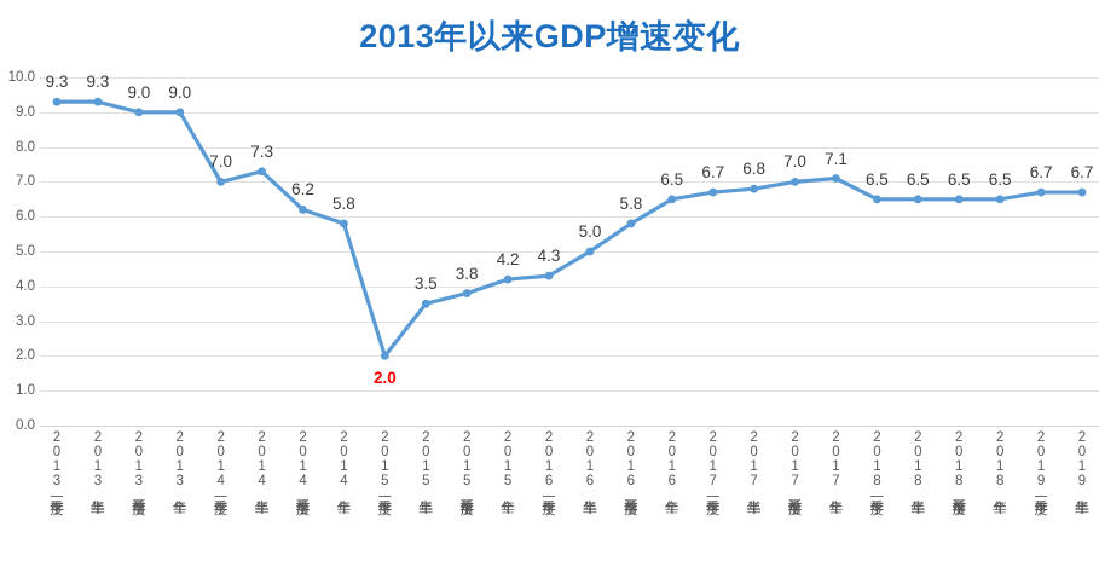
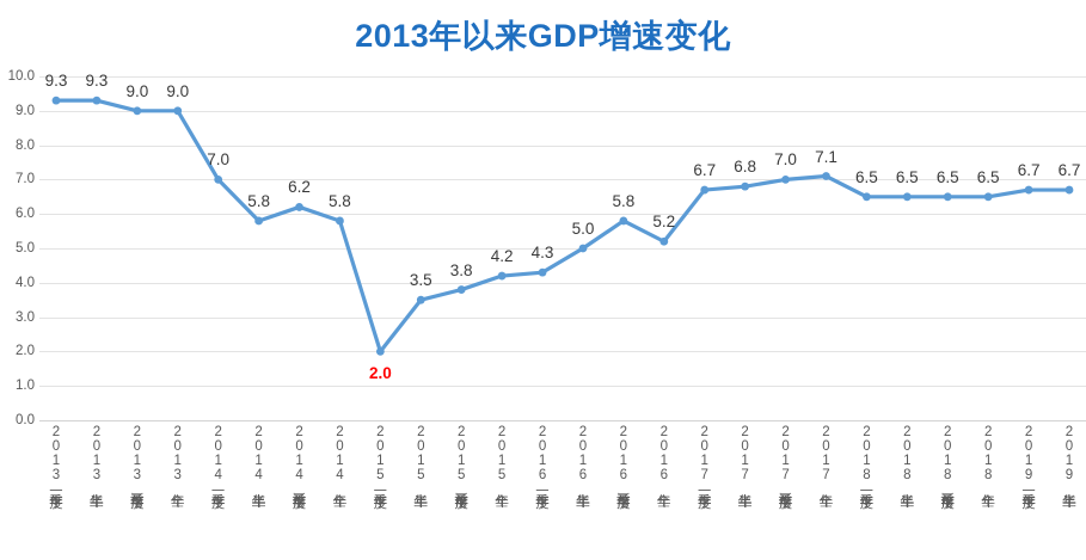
2014年上半年: 7.3 -> 5.8
2016年全年: 6.5 -> 5.2
